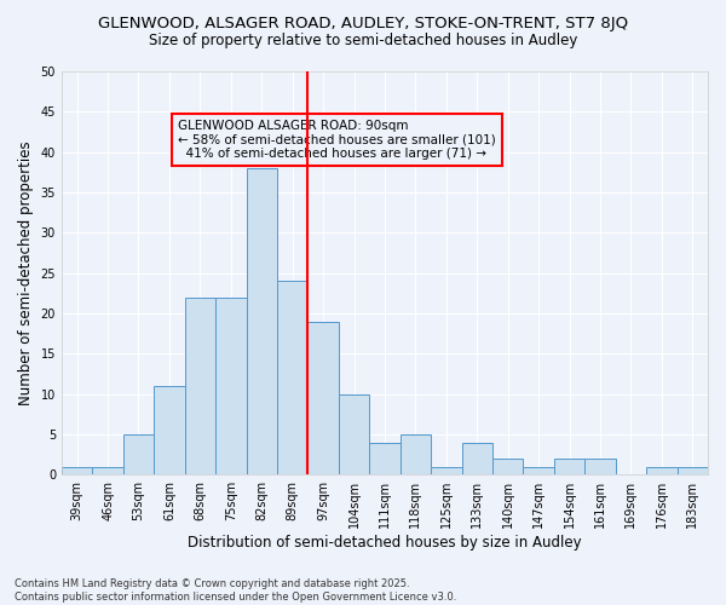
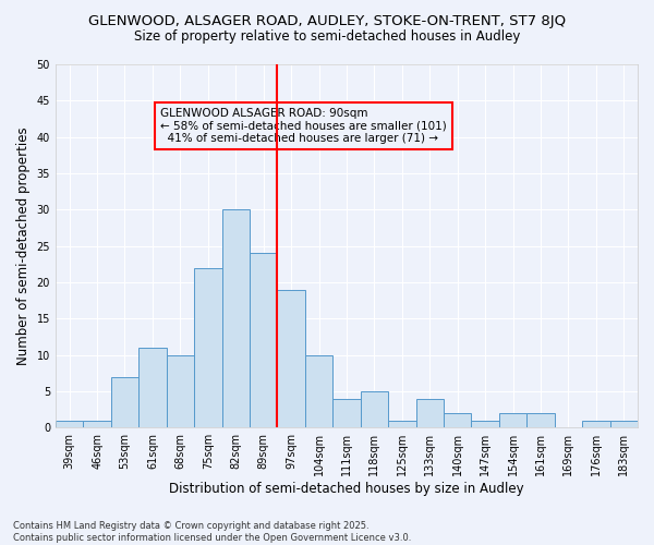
53sqm: 5 -> 7
68sqm: 22 -> 10
82sqm: 38 -> 30
